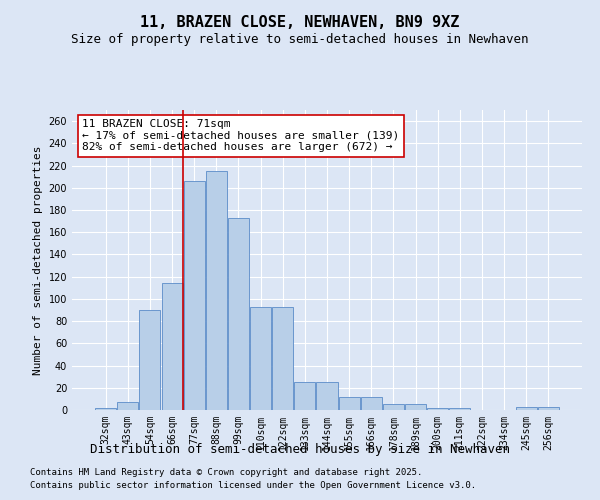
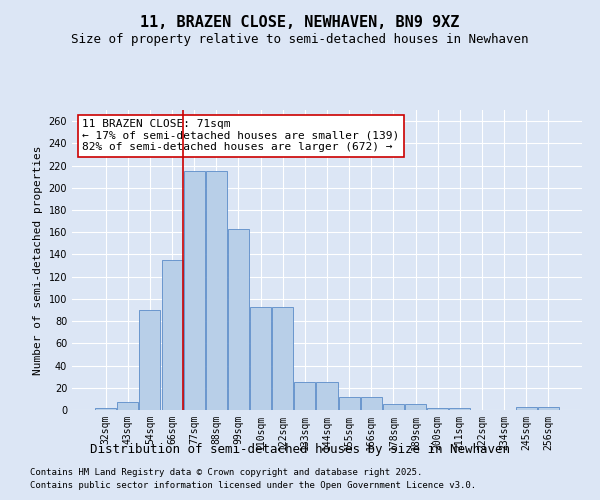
66sqm: 114 -> 135
77sqm: 206 -> 215
99sqm: 173 -> 163
